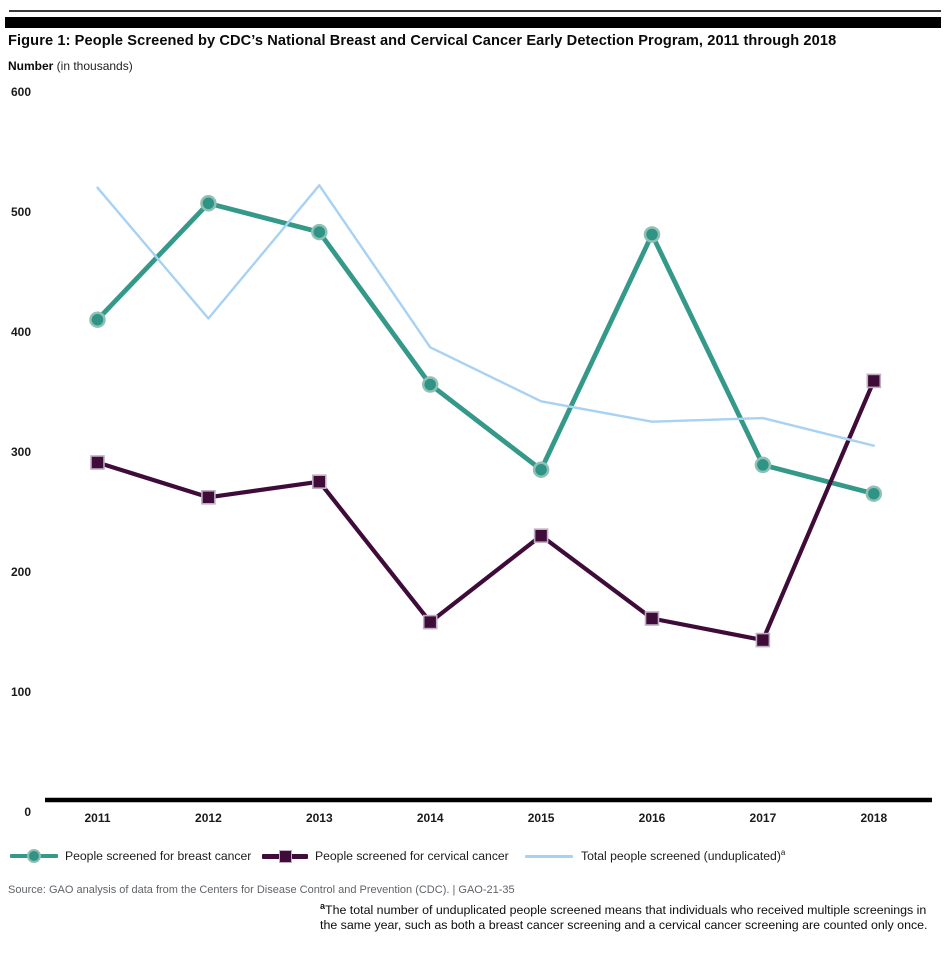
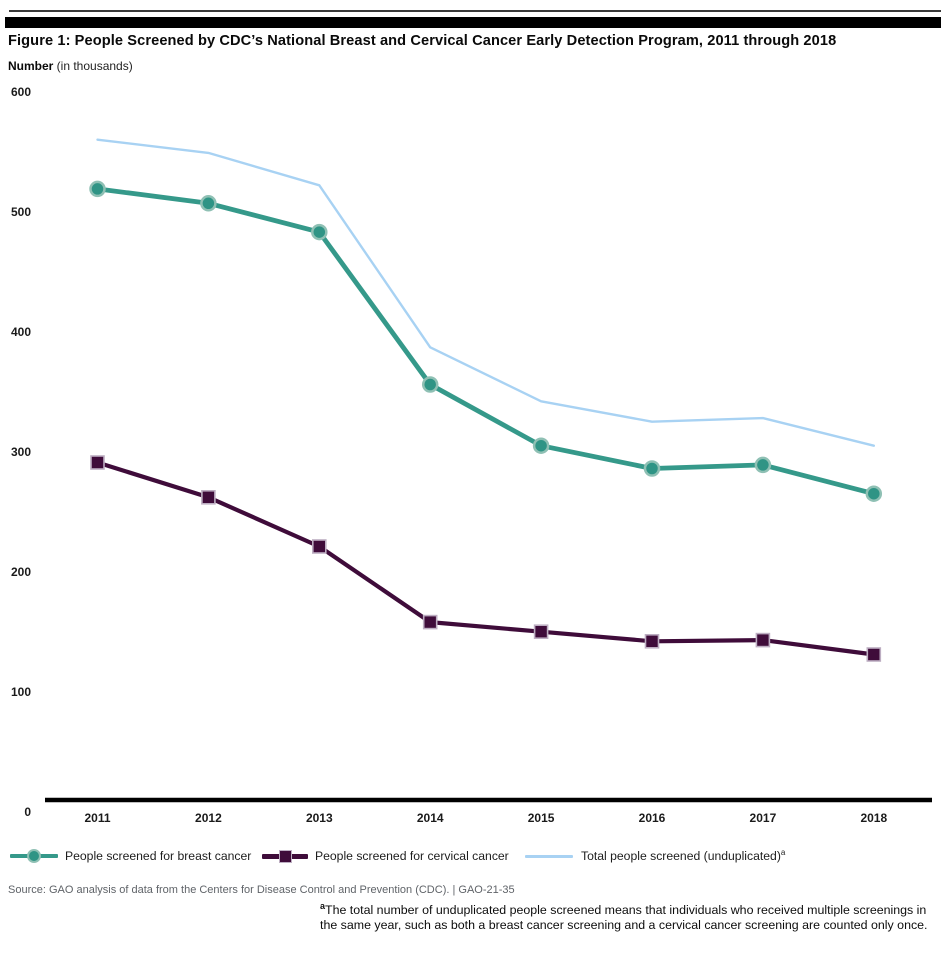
People screened for breast cancer/2011: 410 -> 519
Total people screened (unduplicated)/2011: 520 -> 560
Total people screened (unduplicated)/2012: 411 -> 549
People screened for cervical cancer/2013: 275 -> 221
People screened for breast cancer/2015: 285 -> 305
People screened for cervical cancer/2015: 230 -> 150
People screened for breast cancer/2016: 481 -> 286
People screened for cervical cancer/2016: 161 -> 142
People screened for cervical cancer/2018: 359 -> 131
